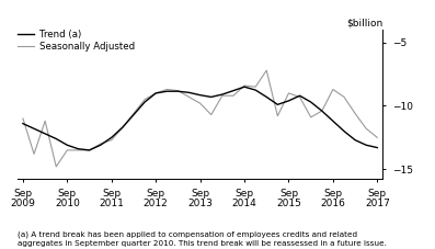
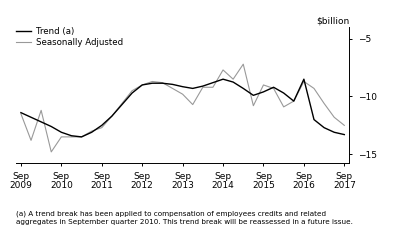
Seasonally Adjusted/Sep 2009: -11.0 -> -11.5
Seasonally Adjusted/Sep 2014: -8.4 -> -7.7
Trend (a)/Sep 2016: -11.2 -> -8.5
